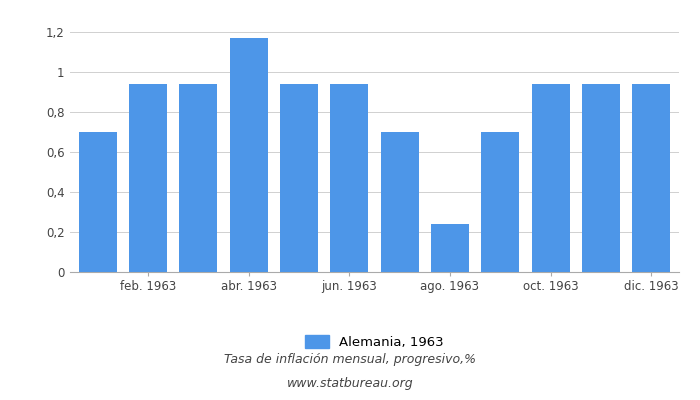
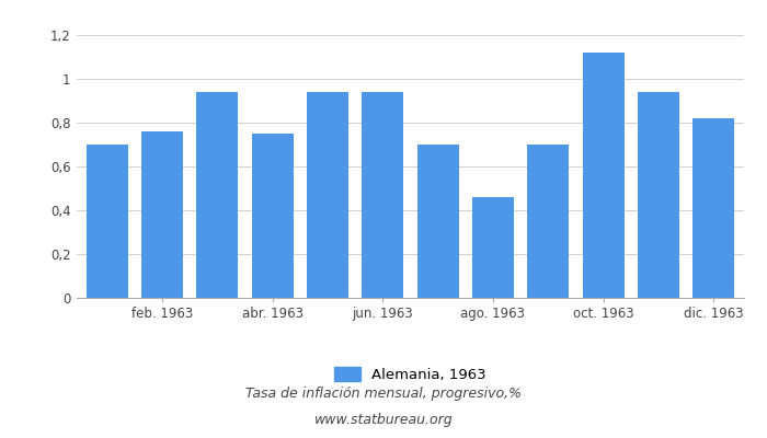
feb. 1963: 0,94 -> 0,76
abr. 1963: 1,17 -> 0,75
ago. 1963: 0,24 -> 0,46
oct. 1963: 0,94 -> 1,12
dic. 1963: 0,94 -> 0,82
